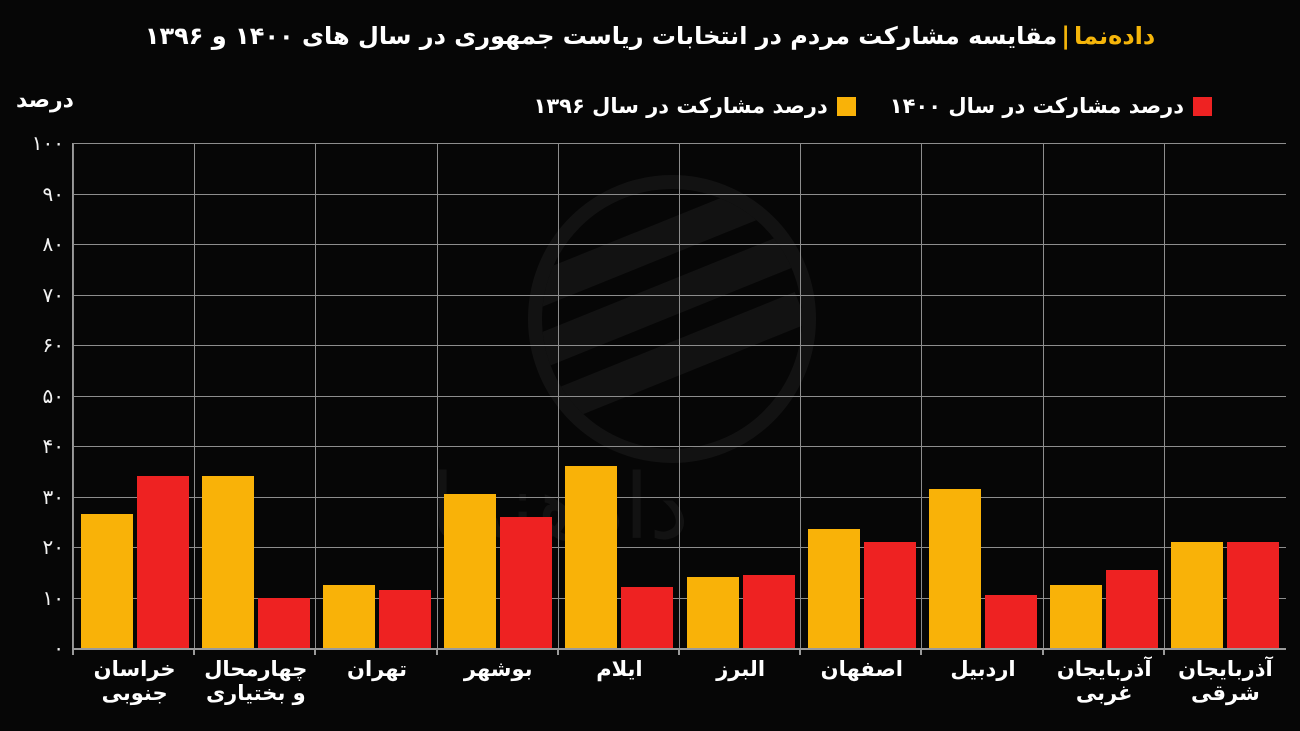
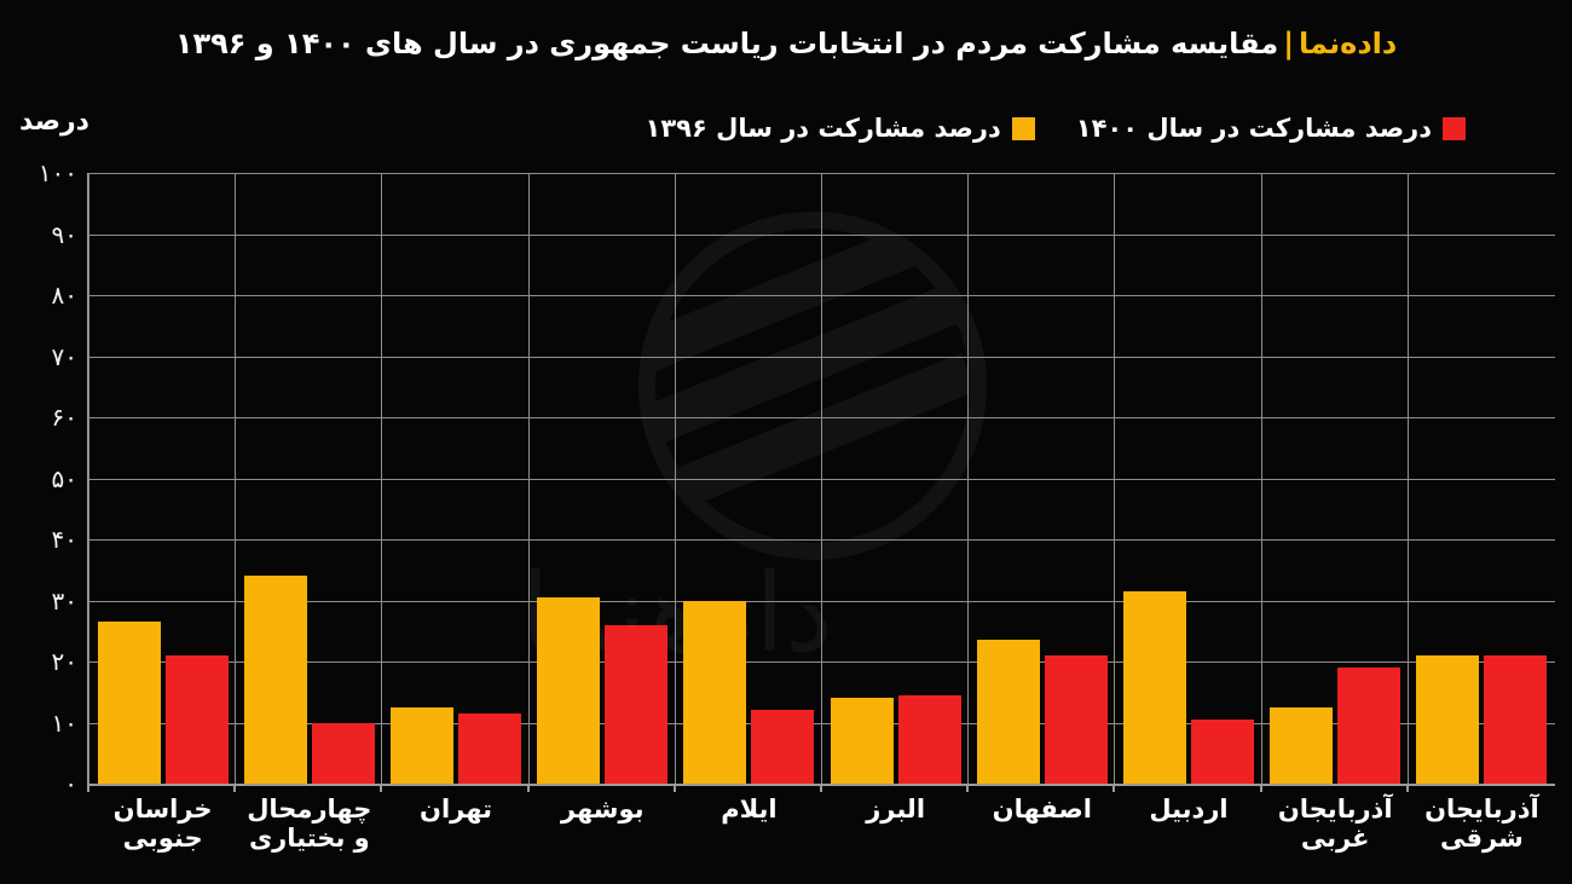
درصد مشارکت در سال ۱۴۰۰/آذربایجان غربی: 16 -> 19
درصد مشارکت در سال ۱۳۹۶/ایلام: 36 -> 30
درصد مشارکت در سال ۱۴۰۰/خراسان جنوبی: 34 -> 21
